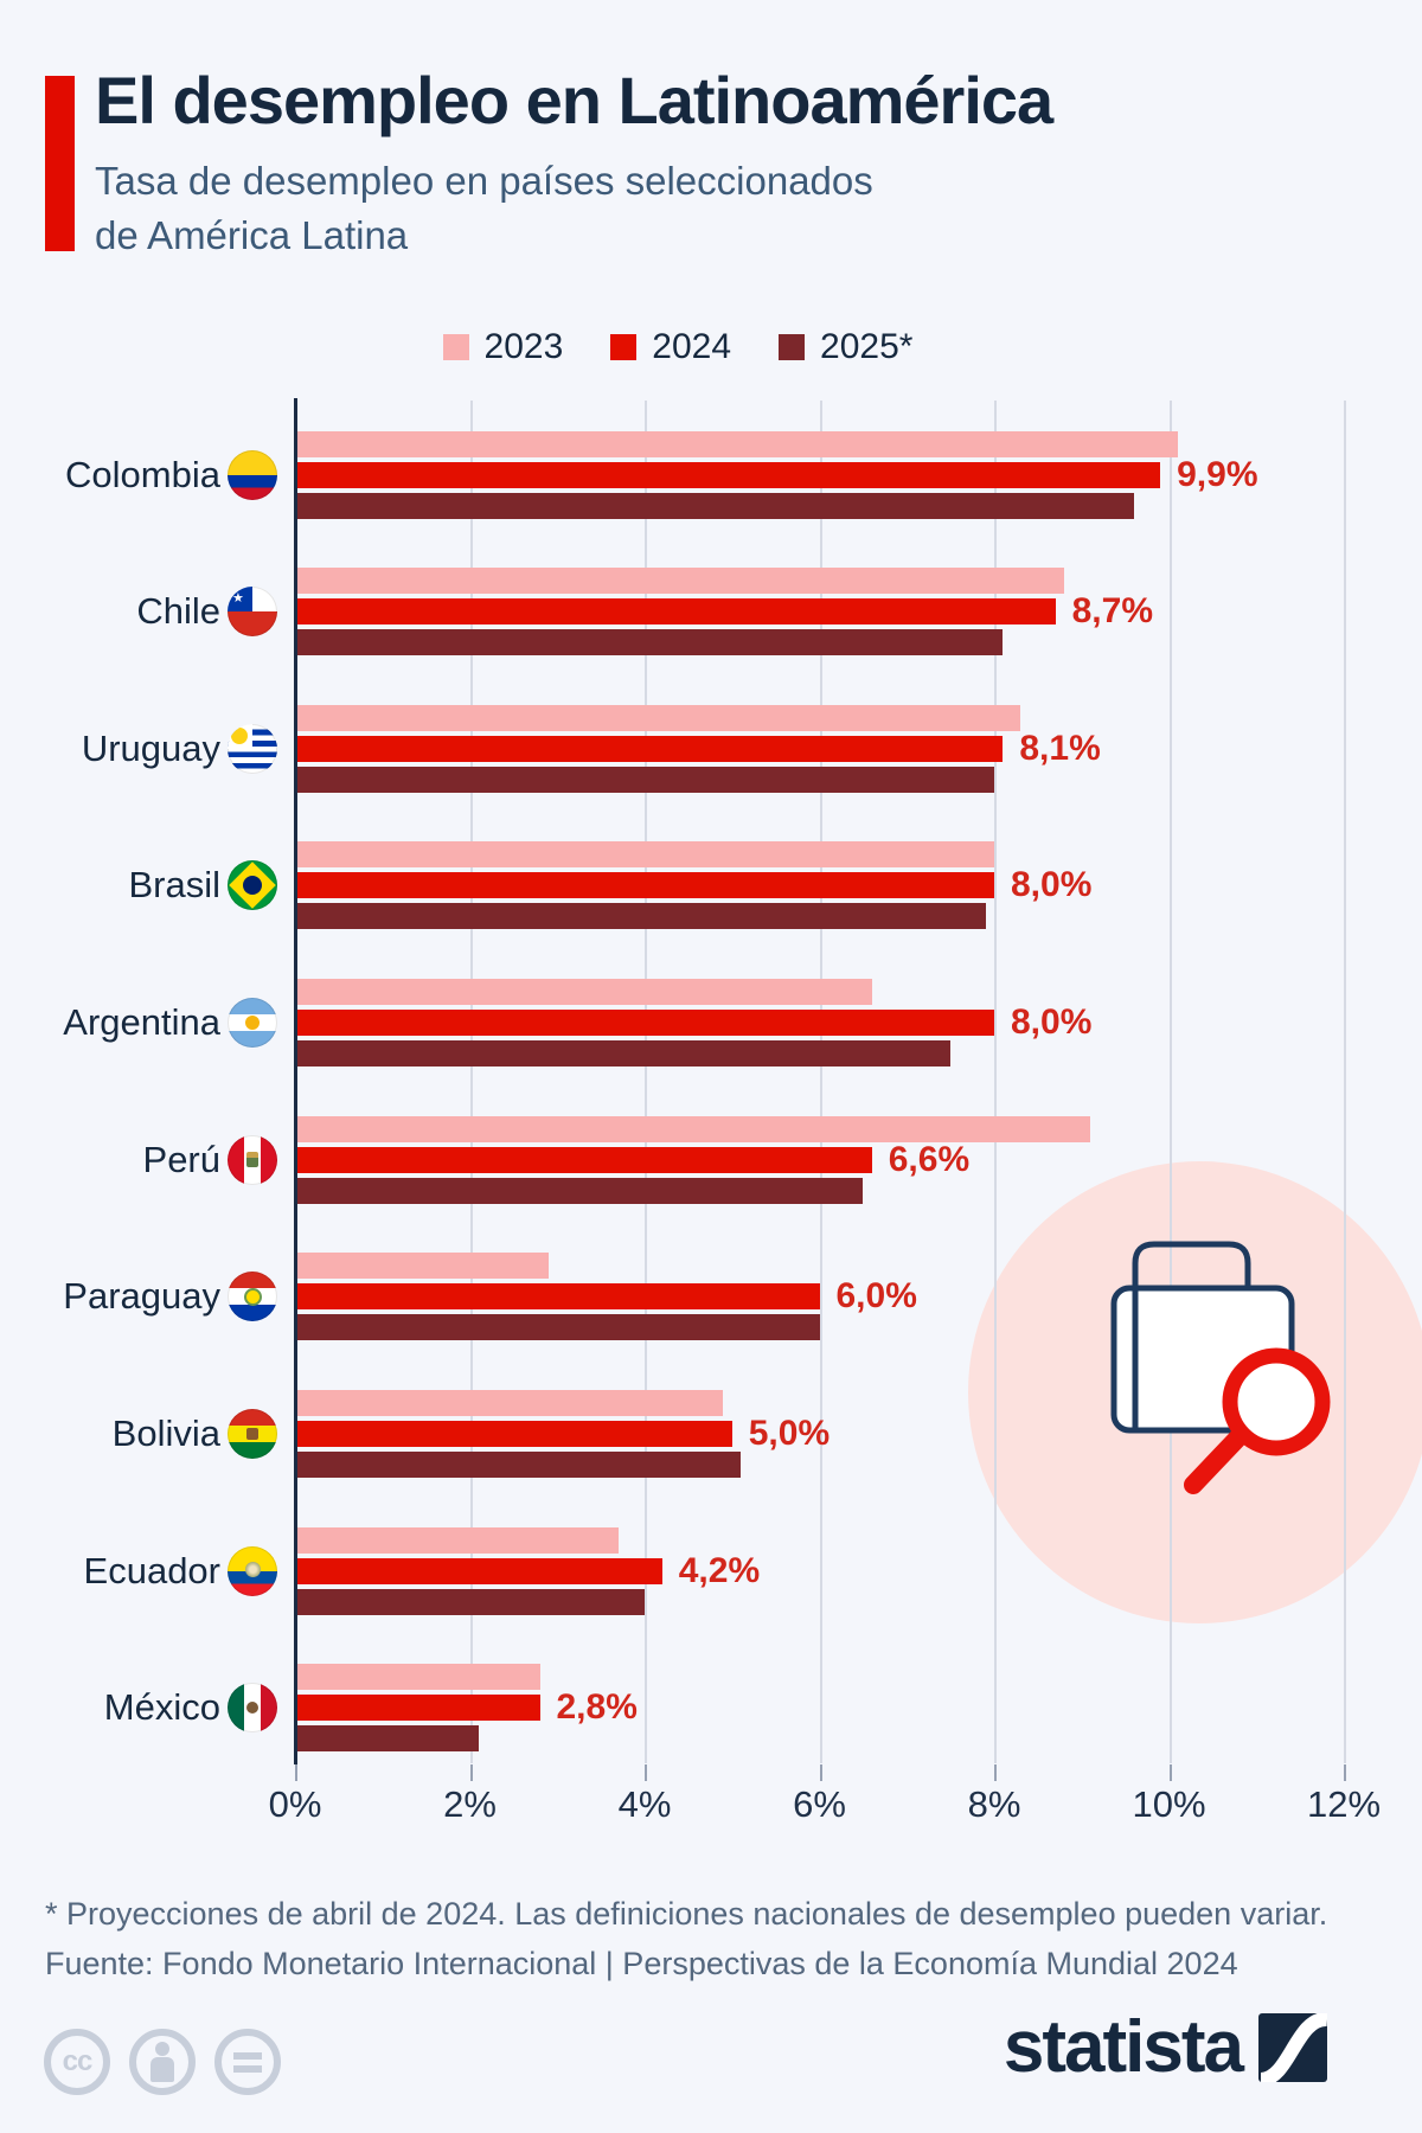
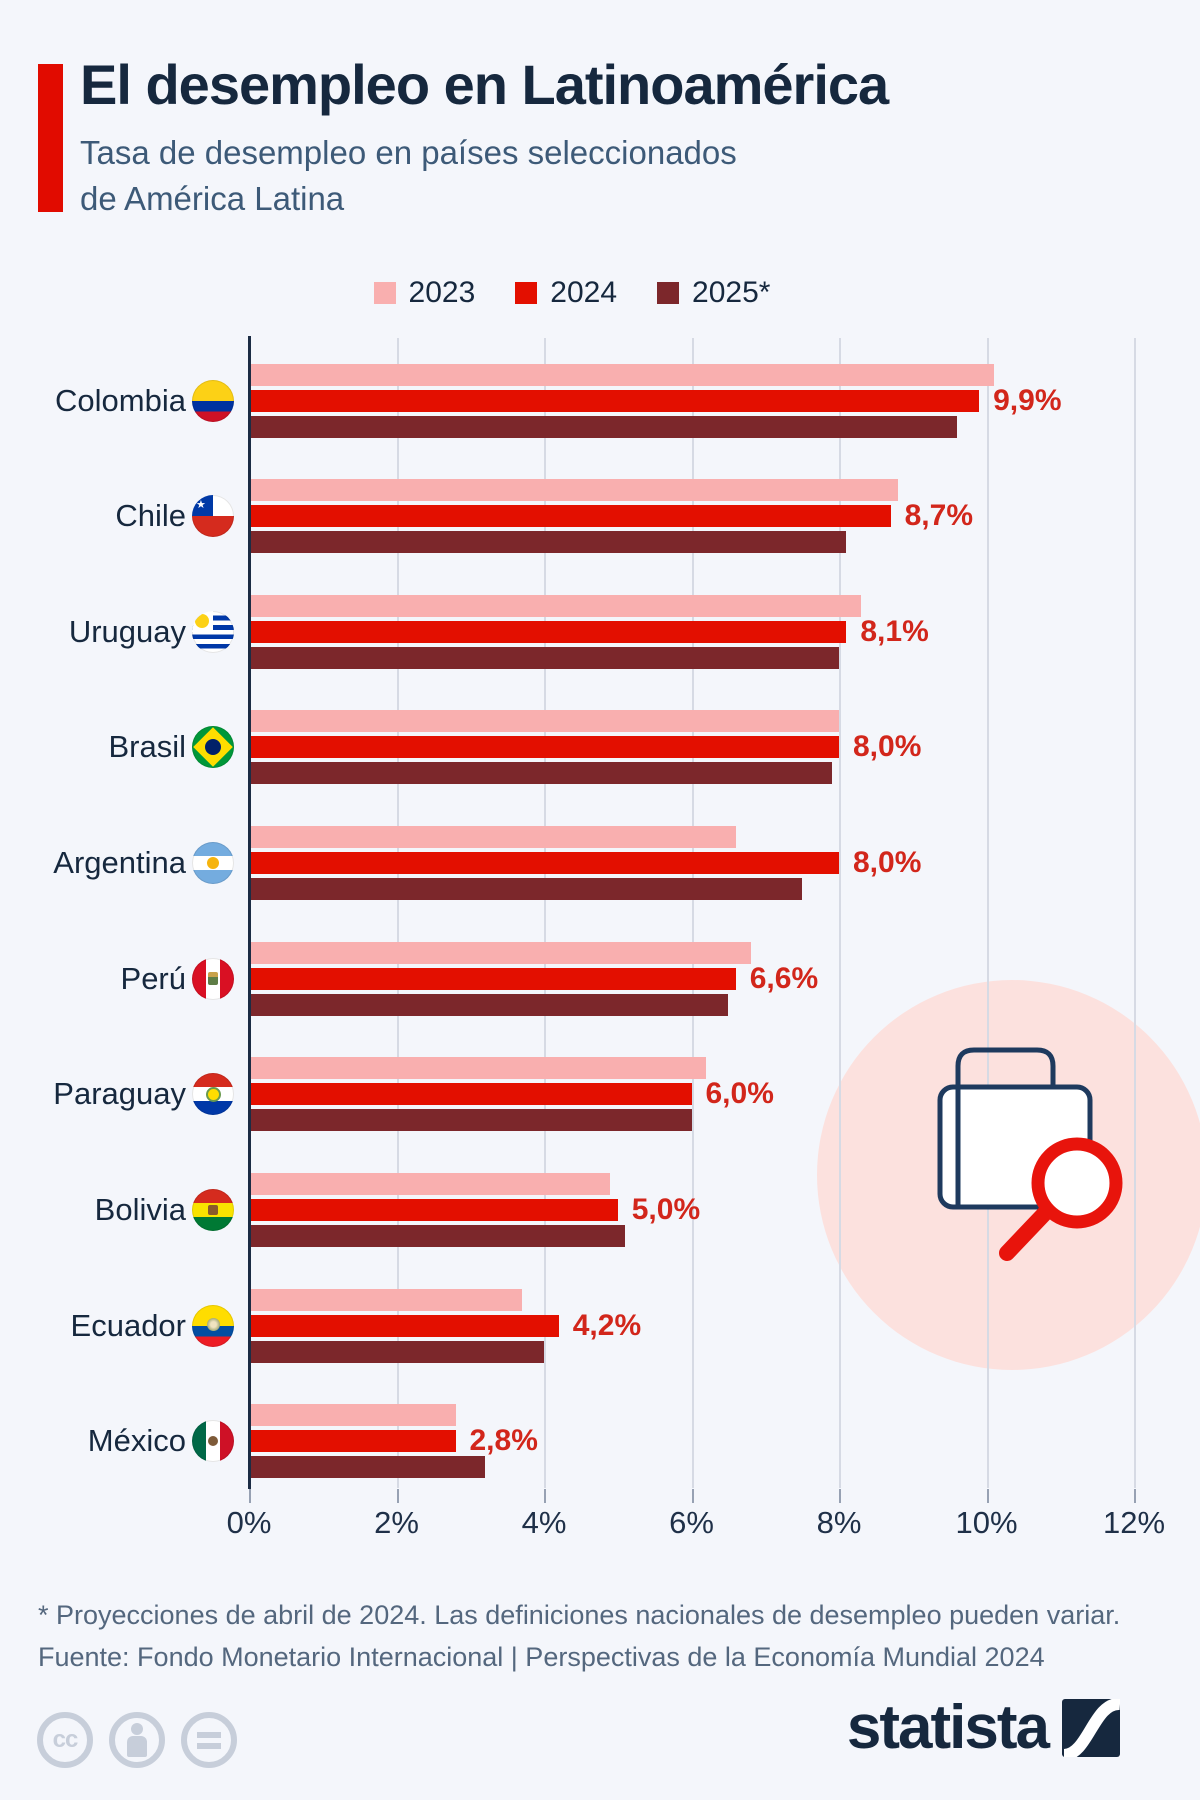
2023/Perú: 9.1% -> 6.8%
2023/Paraguay: 2.9% -> 6.2%
2025*/México: 2.1% -> 3.2%
